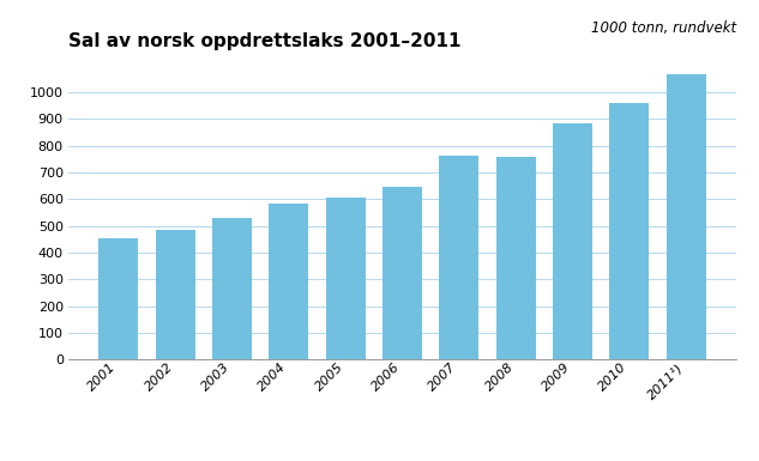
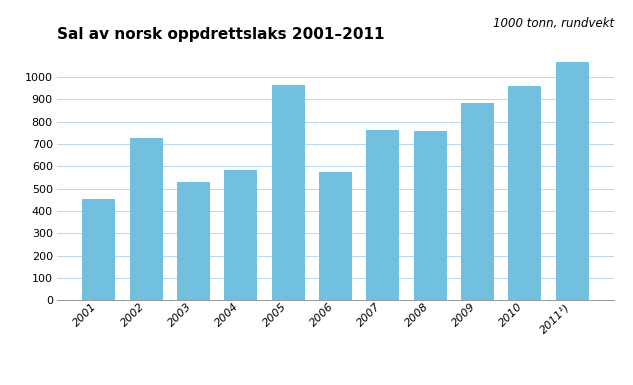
2002: 483 -> 725
2005: 605 -> 965
2006: 648 -> 575
